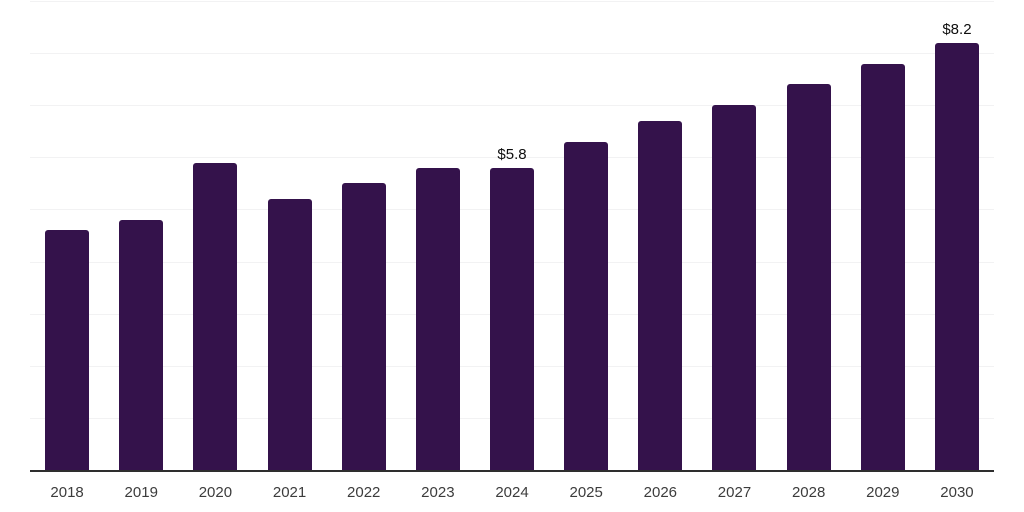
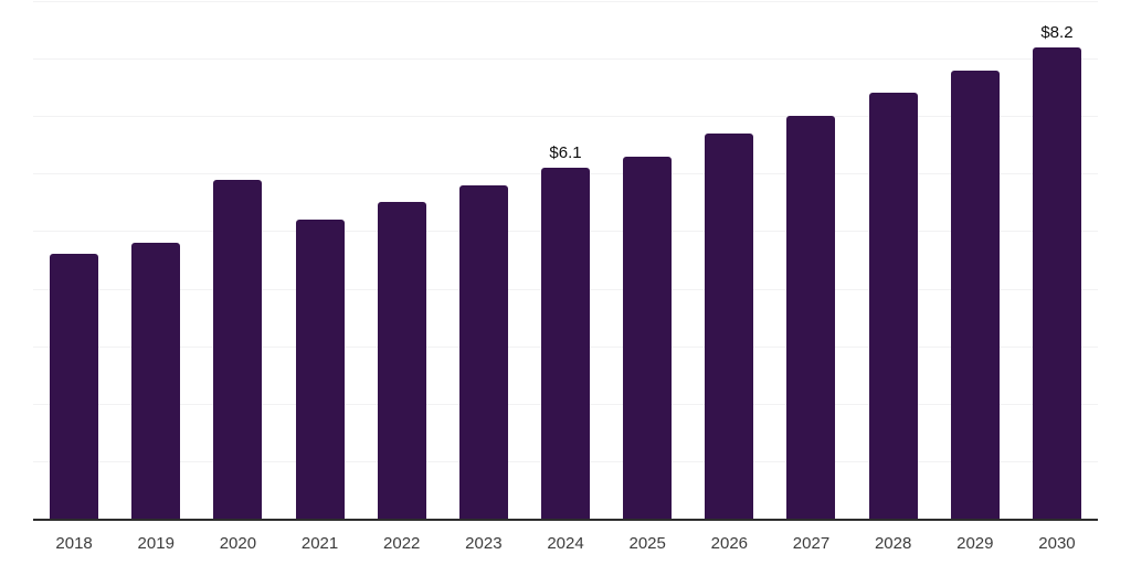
2024: $5.8 -> $6.1
